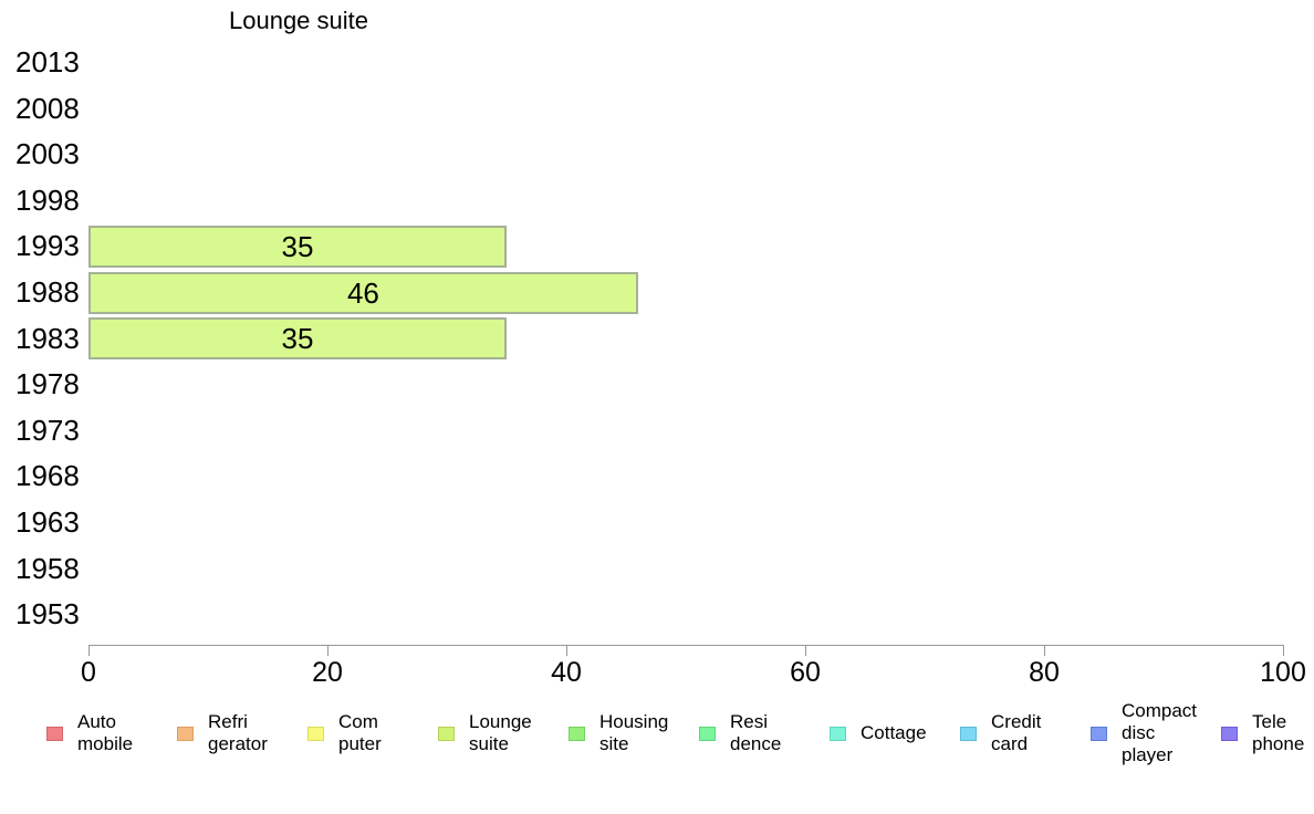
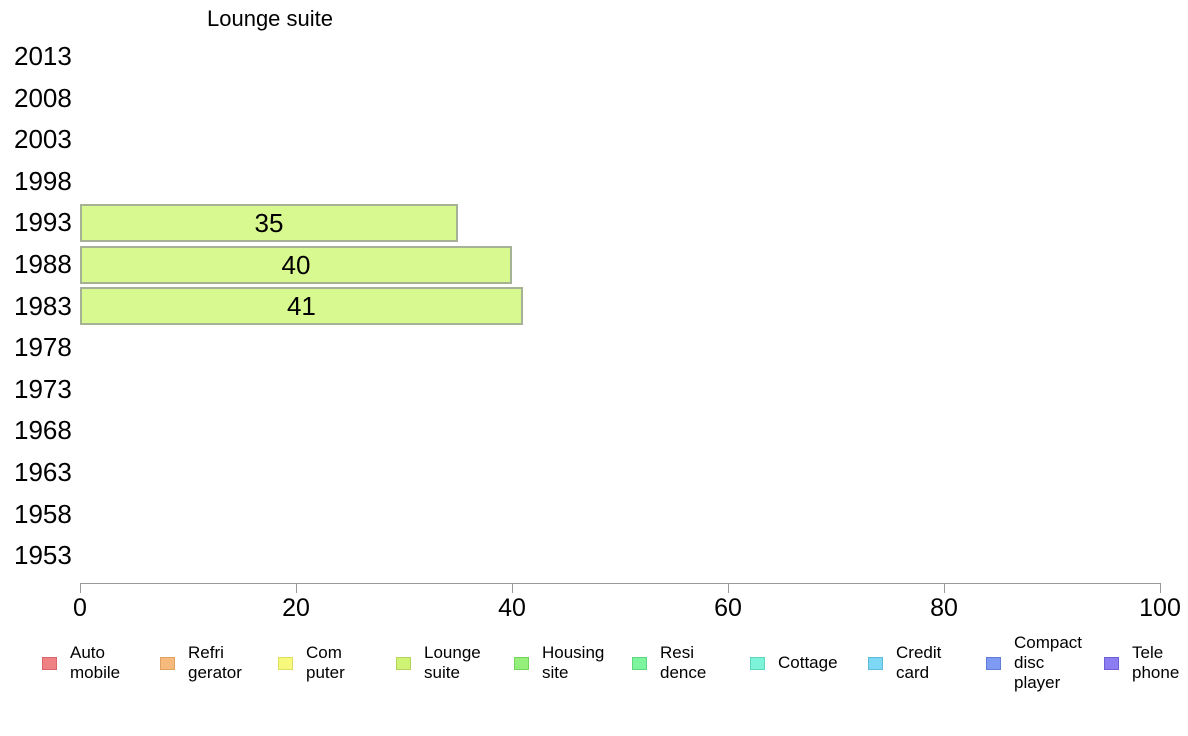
1988: 46 -> 40
1983: 35 -> 41
